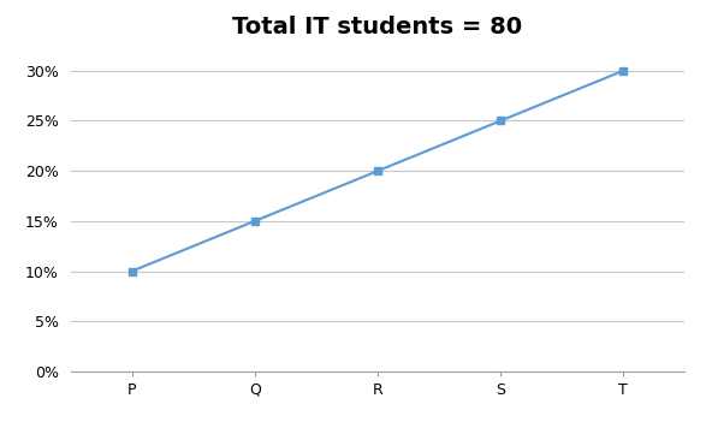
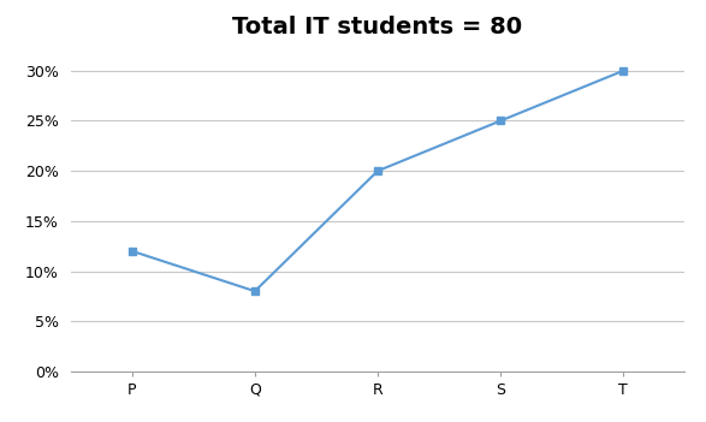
P: 10% -> 12%
Q: 15% -> 8%
